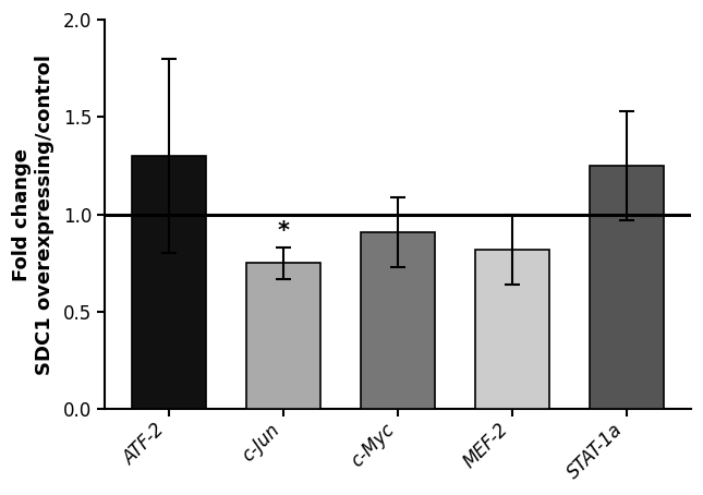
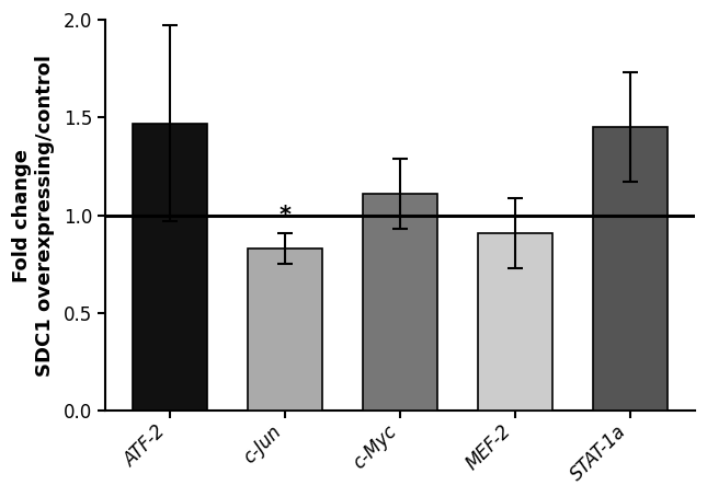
ATF-2: 1.30 -> 1.47
c-Jun: 0.75 -> 0.83
c-Myc: 0.91 -> 1.11
MEF-2: 0.82 -> 0.91
STAT-1a: 1.25 -> 1.45
